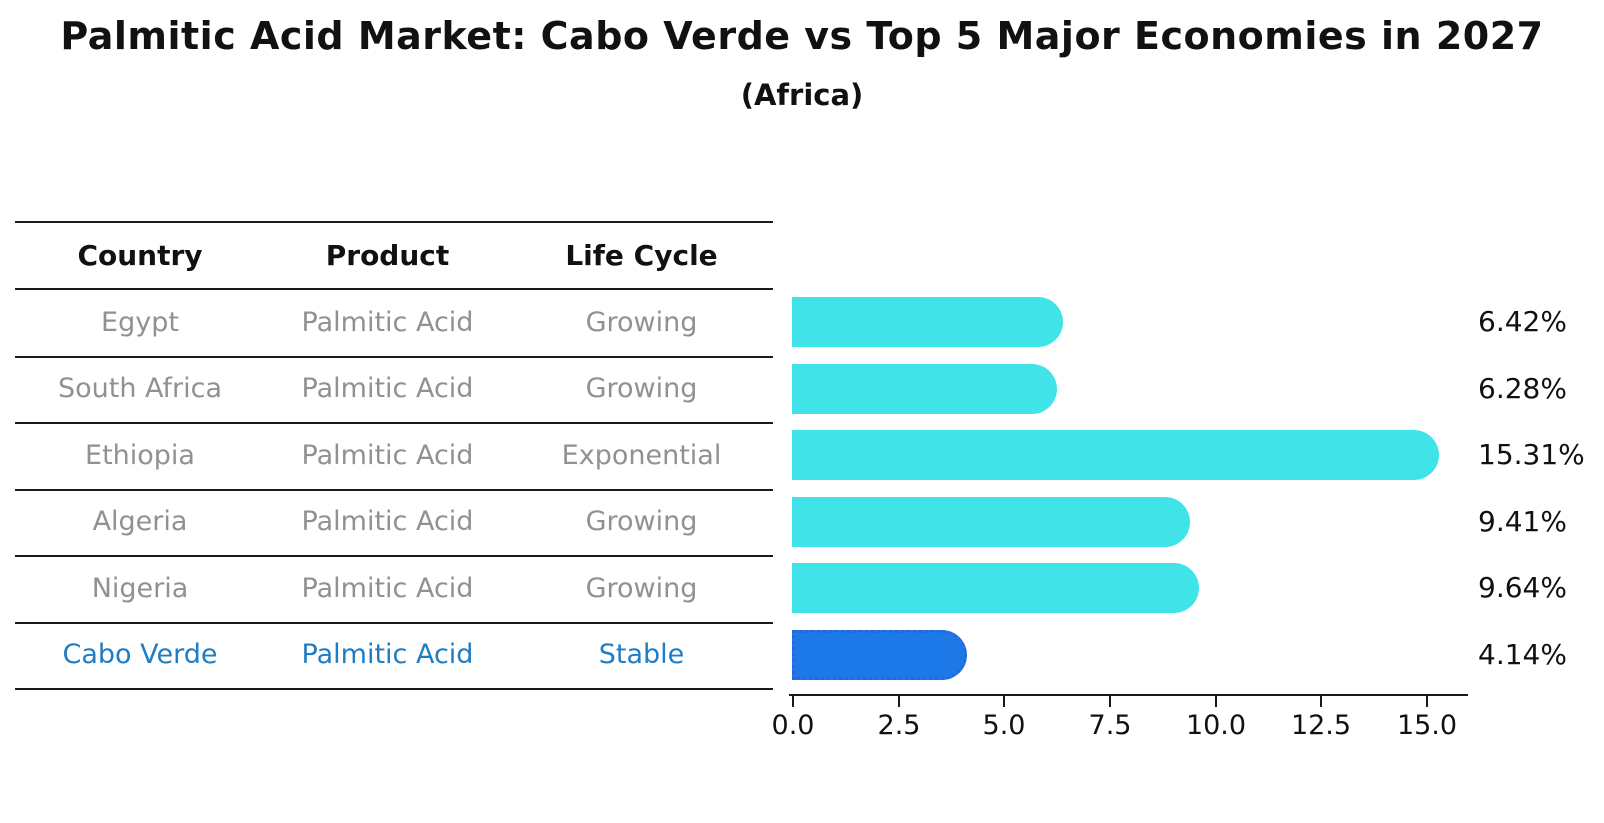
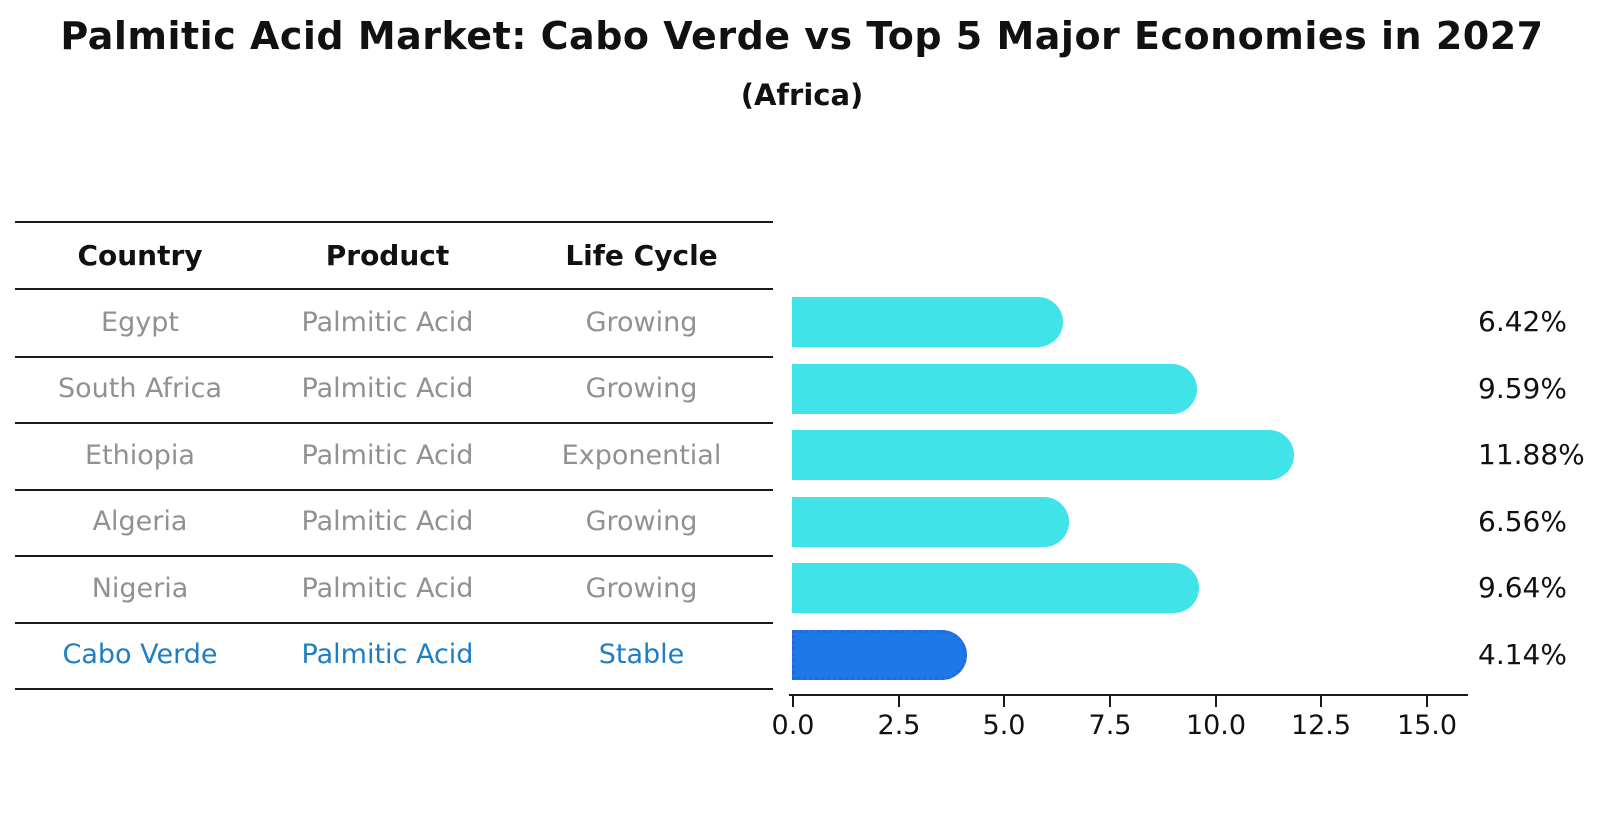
South Africa: 6.28% -> 9.59%
Ethiopia: 15.31% -> 11.88%
Algeria: 9.41% -> 6.56%
